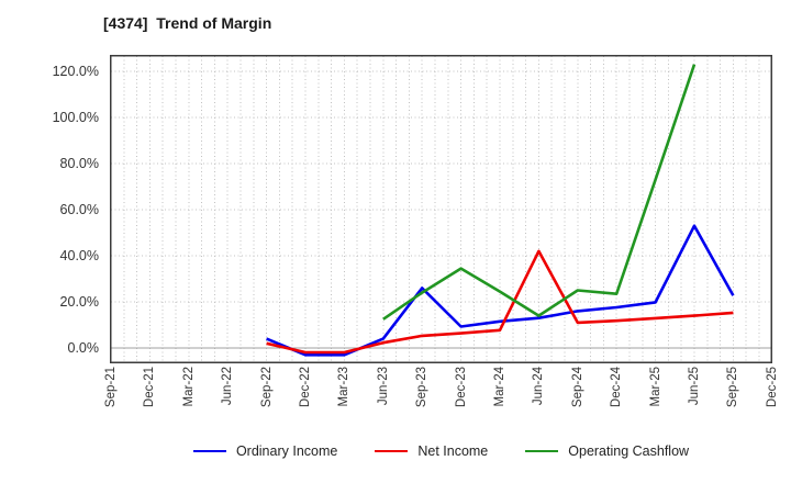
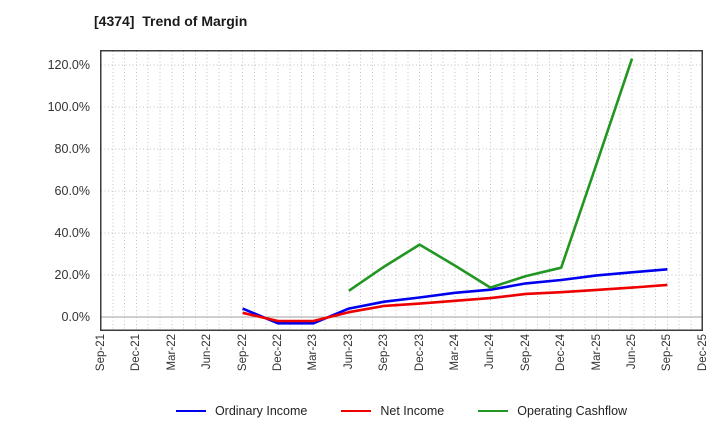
Ordinary Income/Sep-23: 26% -> 7%
Net Income/Jun-24: 42% -> 9%
Operating Cashflow/Sep-24: 25% -> 20%
Ordinary Income/Jun-25: 53% -> 21%
